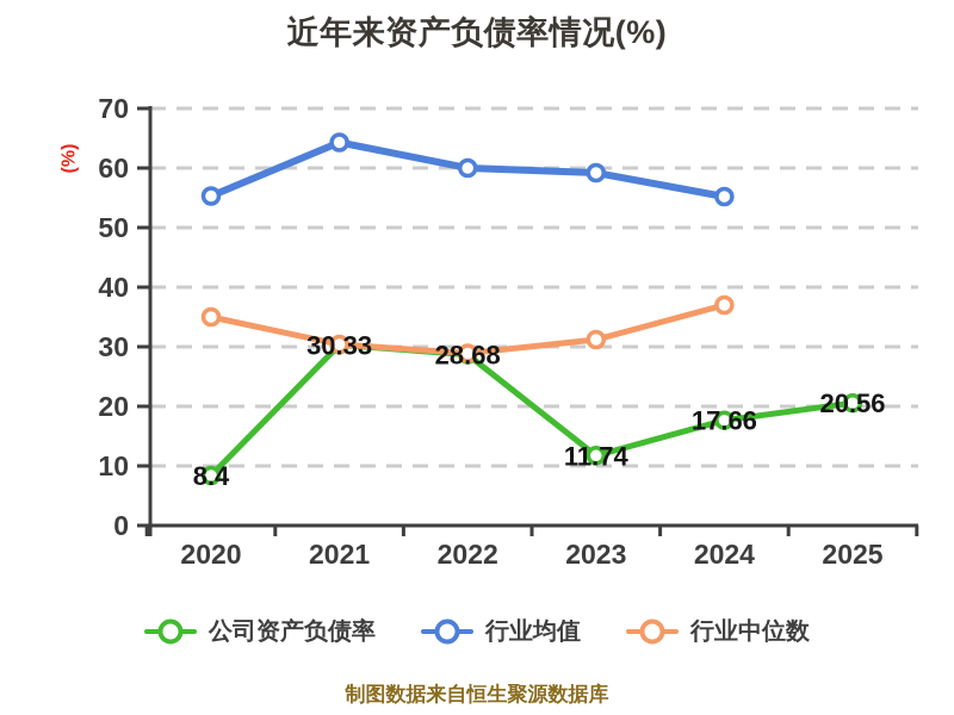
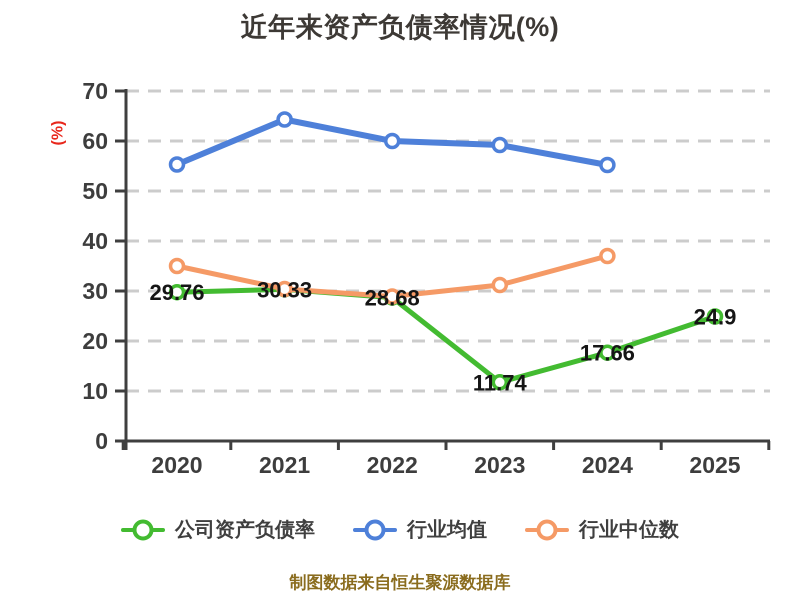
公司资产负债率/2020: 8.4 -> 29.76
公司资产负债率/2025: 20.56 -> 24.9
